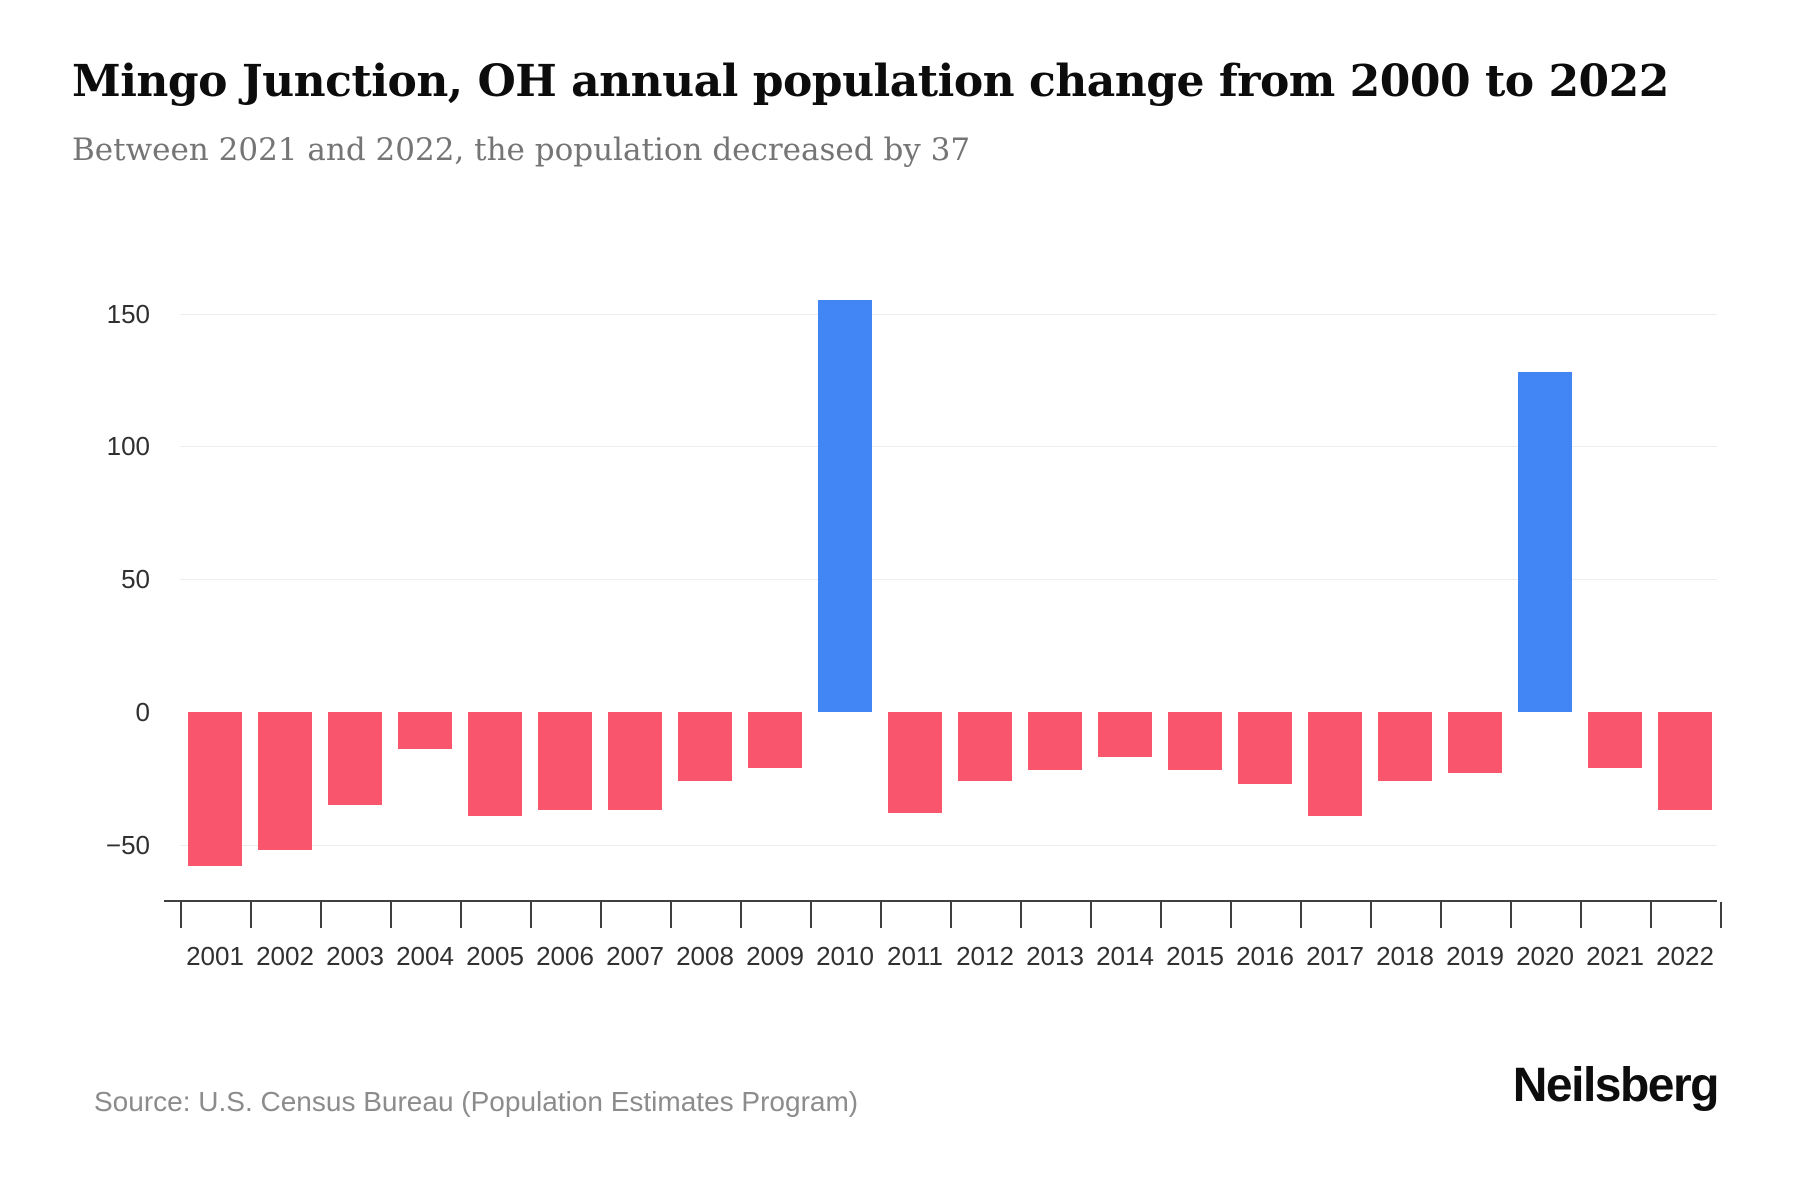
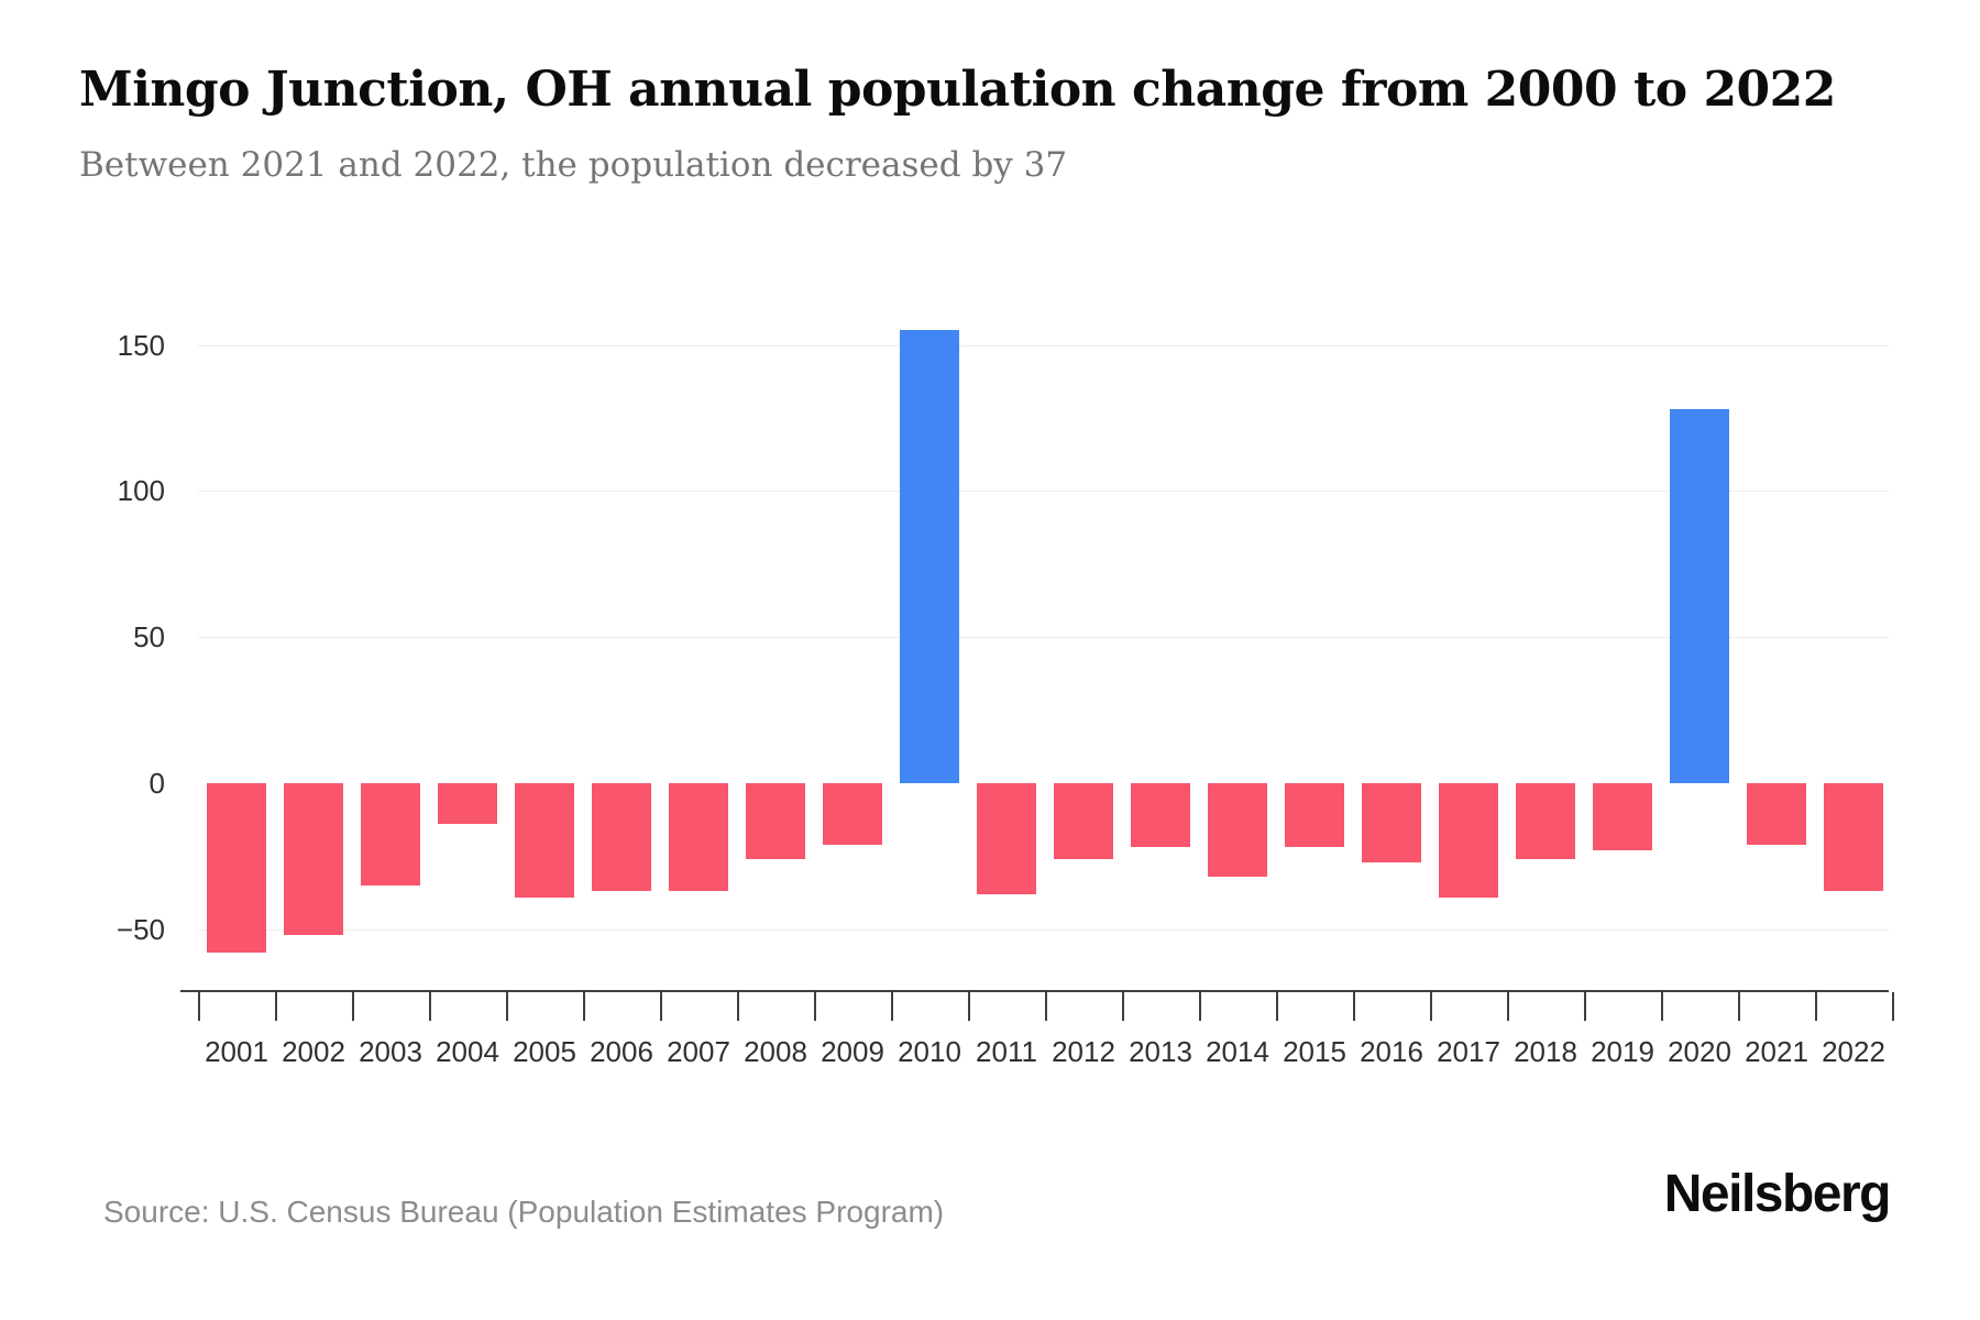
2014: -17 -> -32
